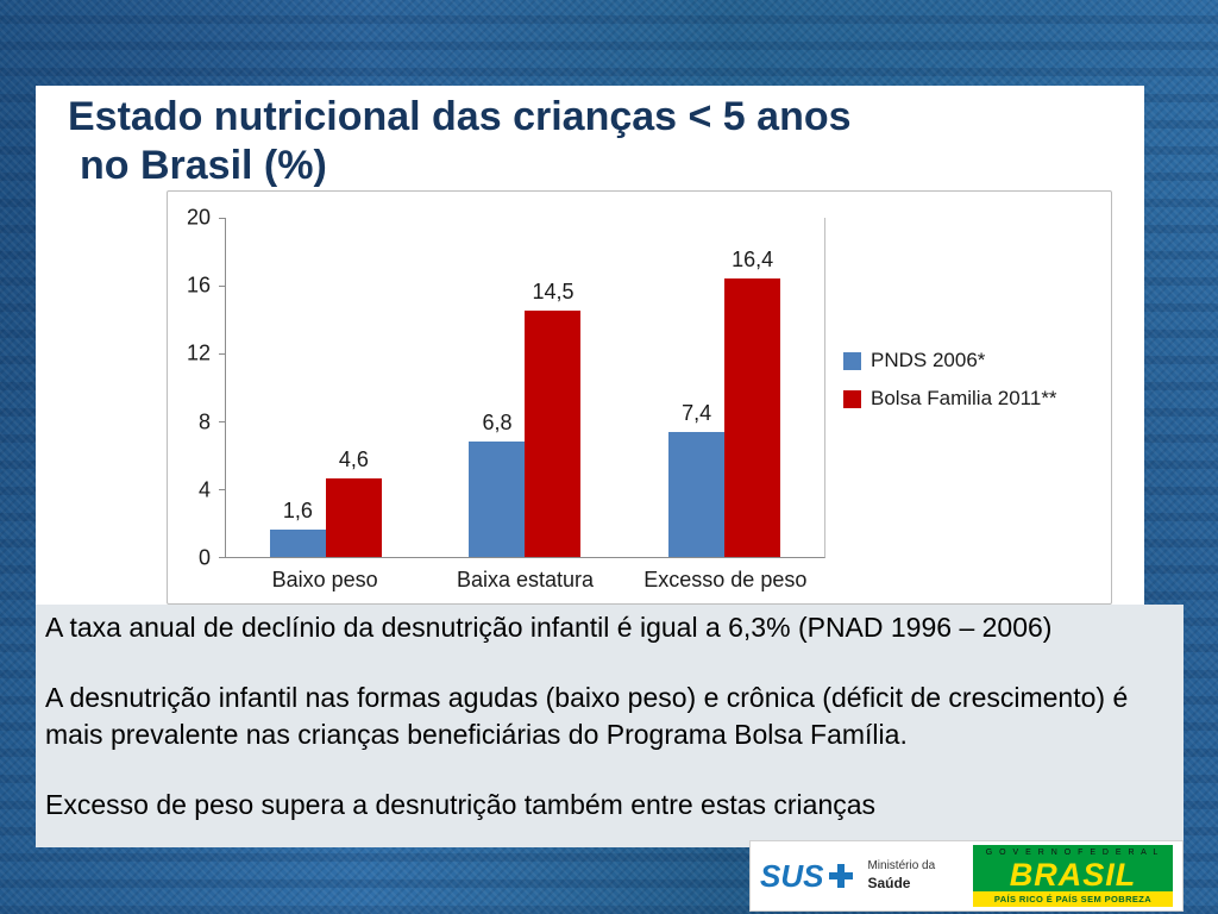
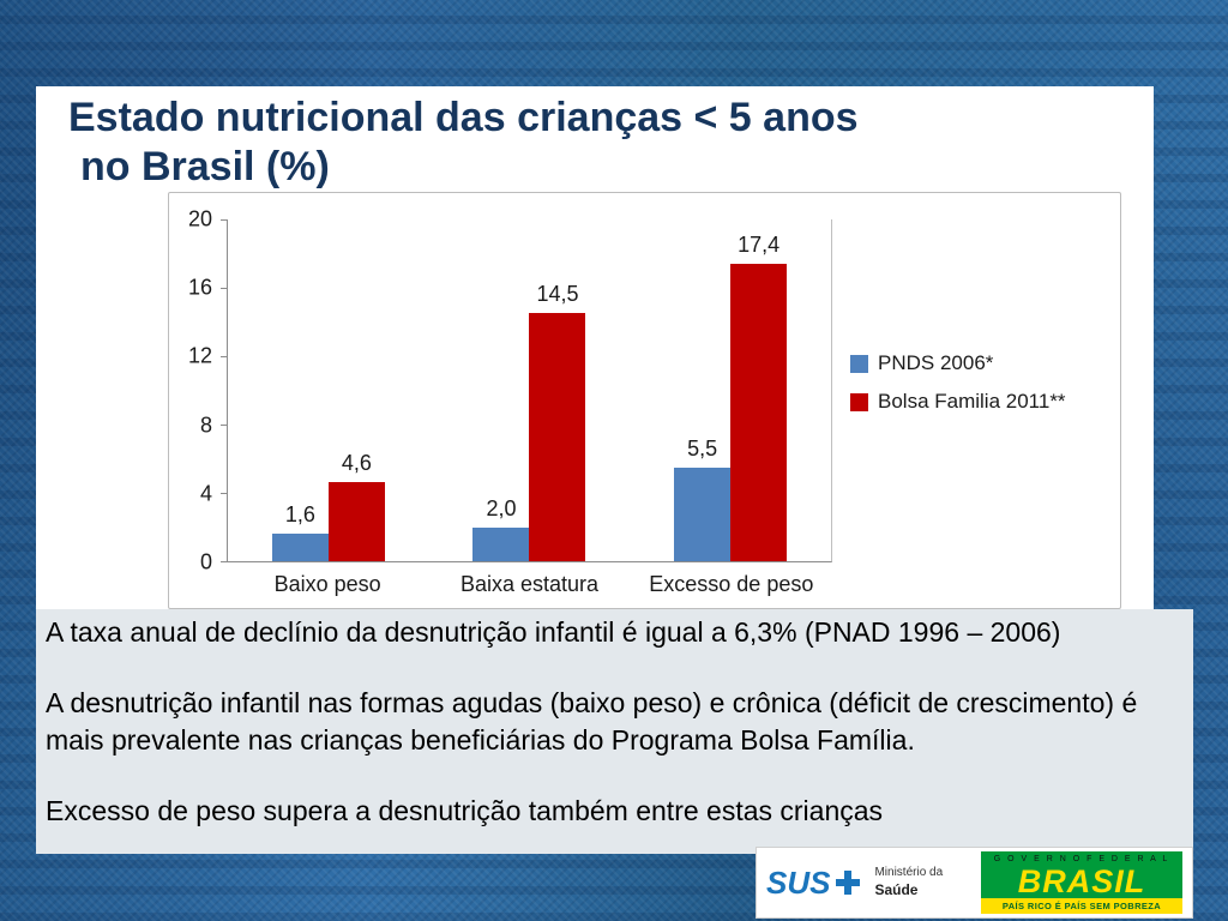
PNDS 2006*/Baixa estatura: 6,8 -> 2,0
PNDS 2006*/Excesso de peso: 7,4 -> 5,5
Bolsa Familia 2011**/Excesso de peso: 16,4 -> 17,4
